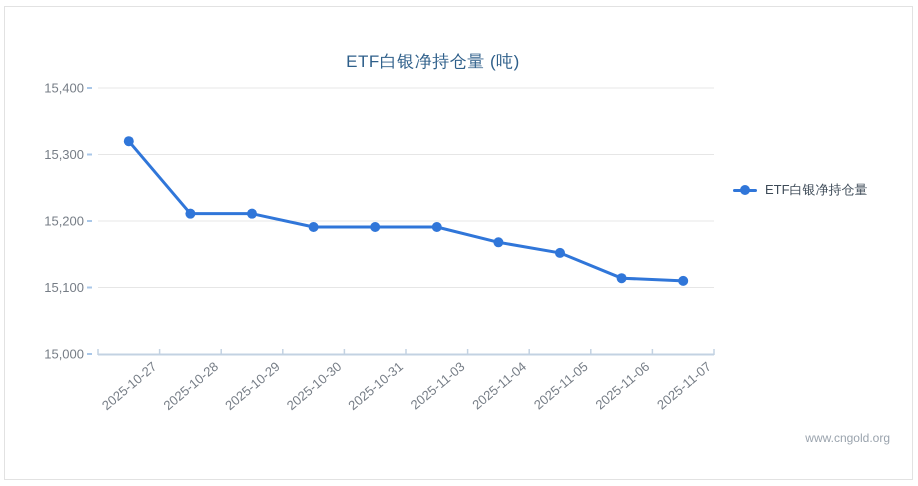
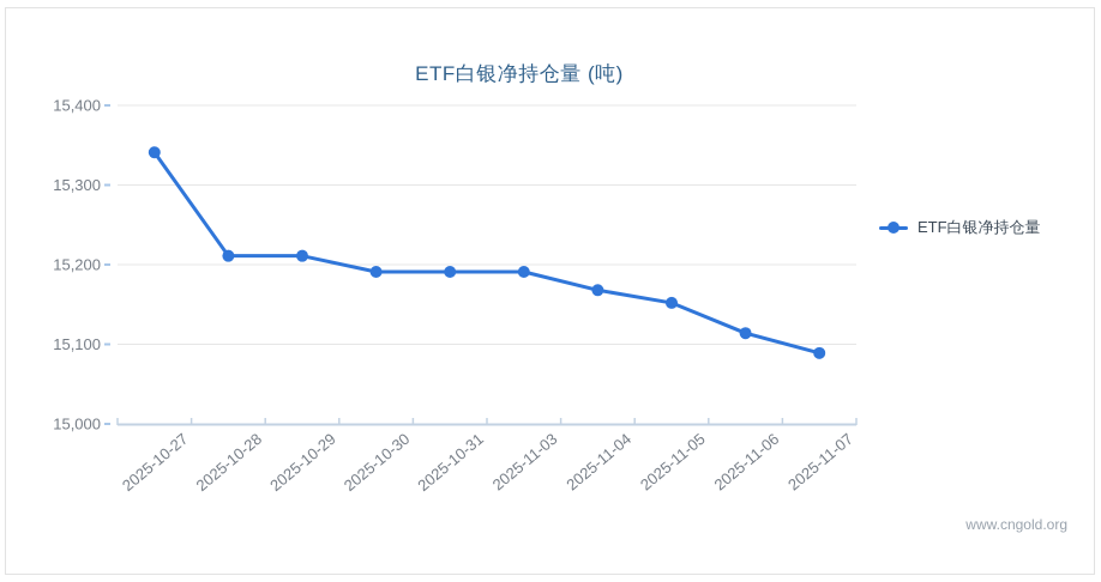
2025-10-27: 15320 -> 15340
2025-11-07: 15110 -> 15090
